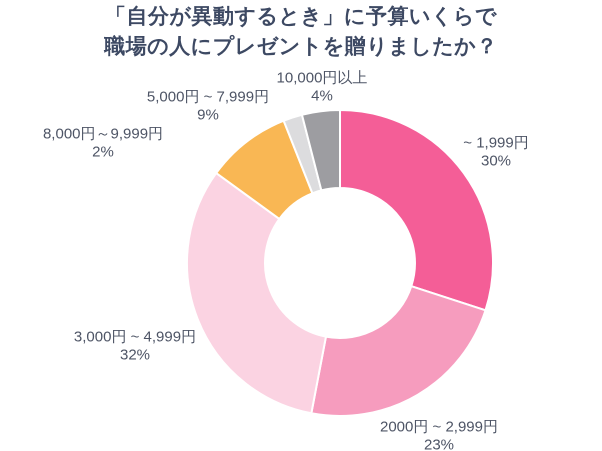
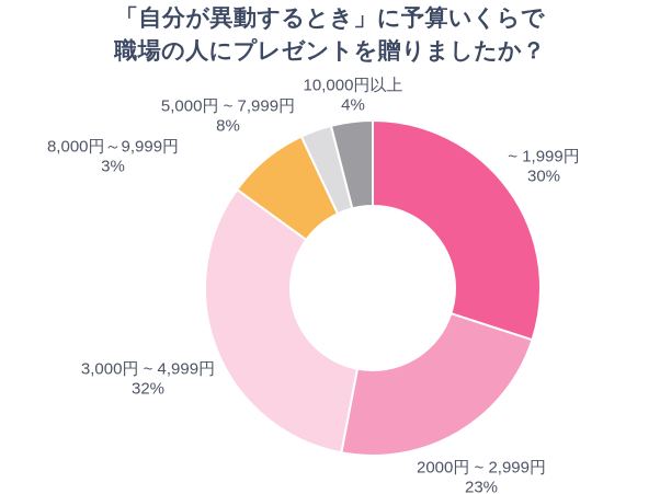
5,000円 ~ 7,999円: 9% -> 8%
8,000円～9,999円: 2% -> 3%
